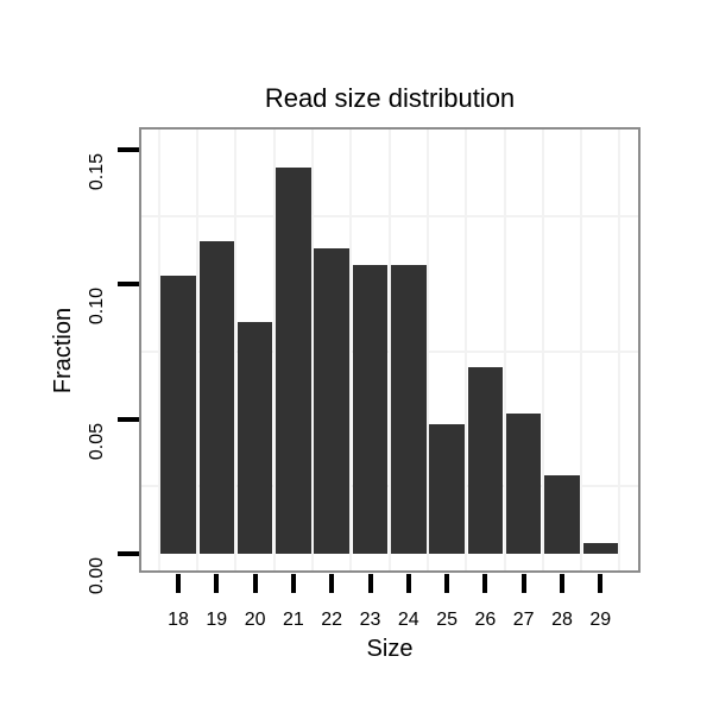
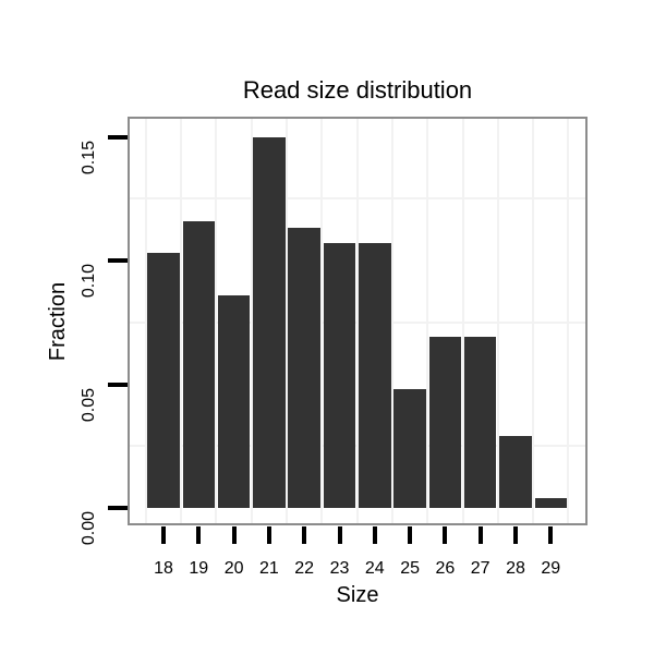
21: 0.143 -> 0.150
27: 0.052 -> 0.069
